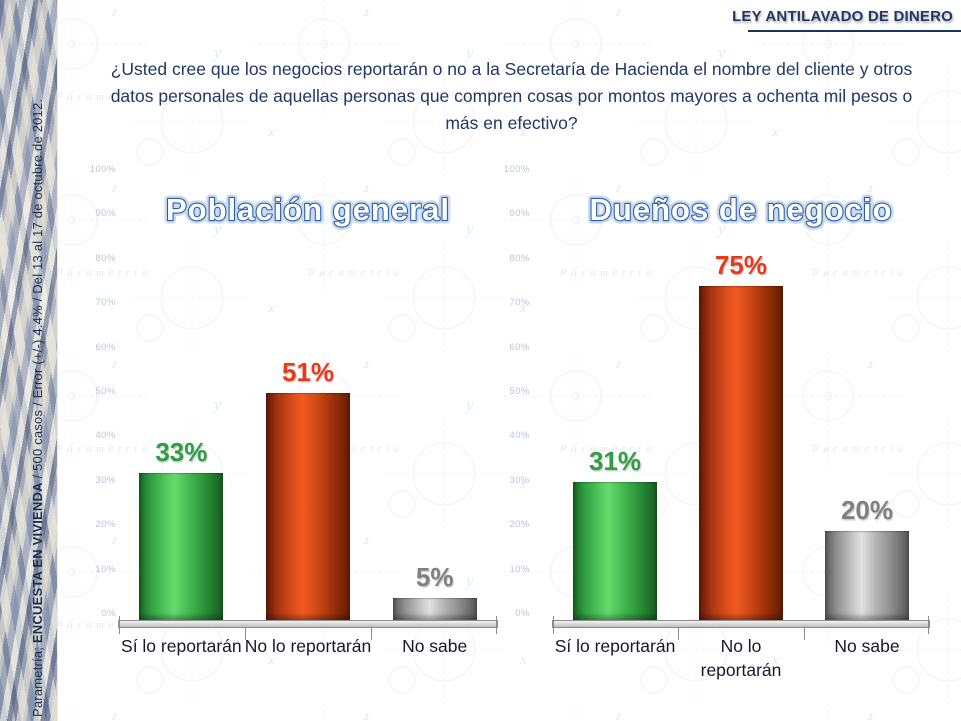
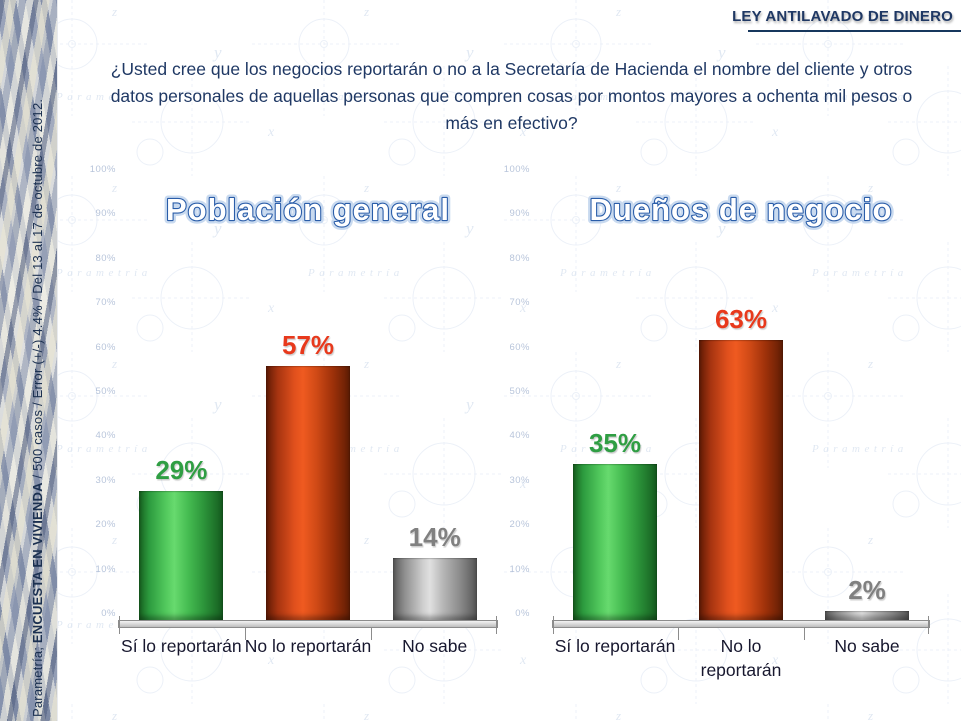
Población general/Sí lo reportarán: 33% -> 29%
Población general/No lo reportarán: 51% -> 57%
Población general/No sabe: 5% -> 14%
Dueños de negocio/Sí lo reportarán: 31% -> 35%
Dueños de negocio/No lo reportarán: 75% -> 63%
Dueños de negocio/No sabe: 20% -> 2%
